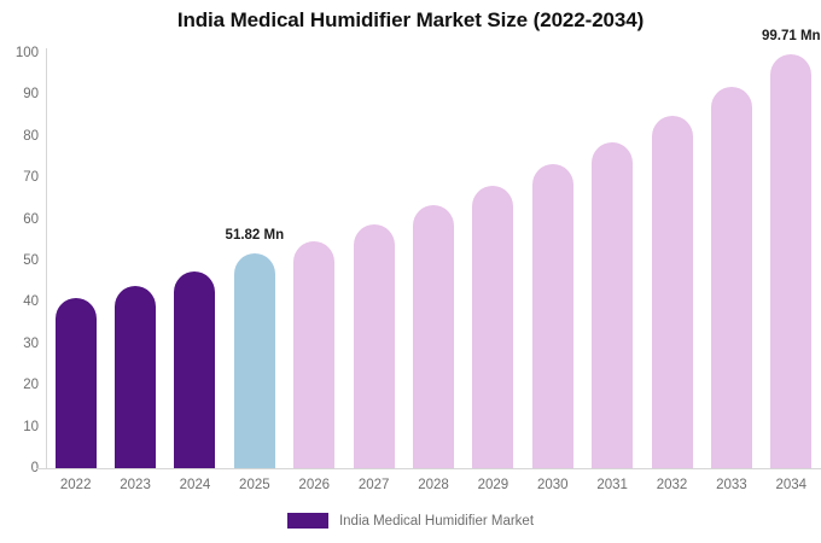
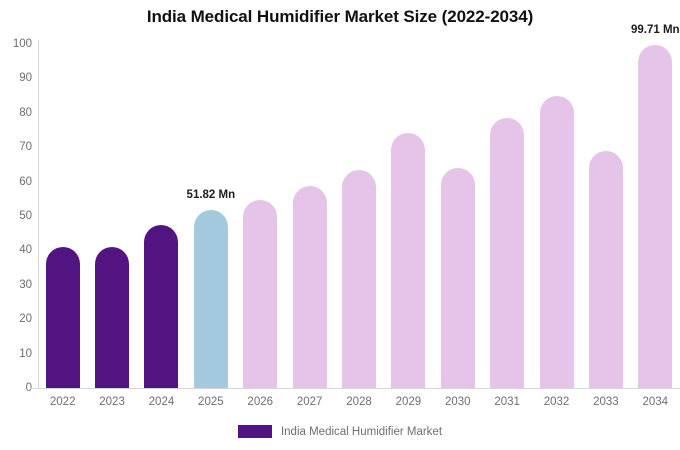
2023: 44 -> 41
2029: 68 -> 74
2030: 73 -> 64
2033: 92 -> 69
